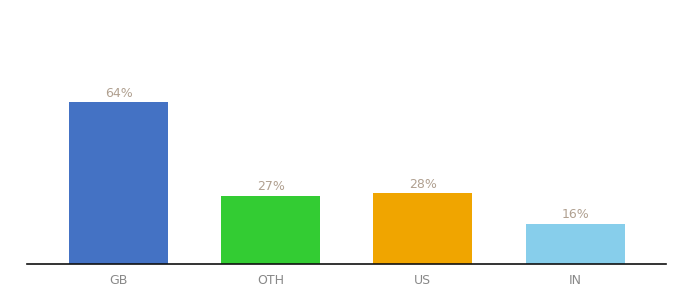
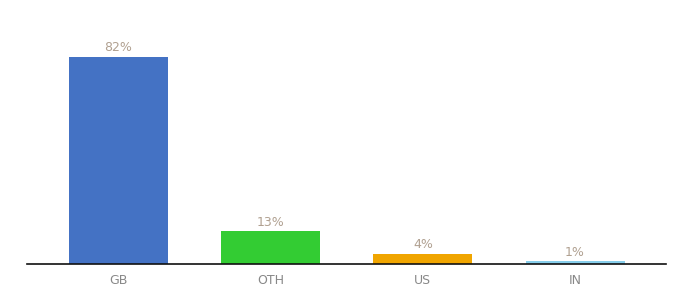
GB: 64% -> 82%
OTH: 27% -> 13%
US: 28% -> 4%
IN: 16% -> 1%
